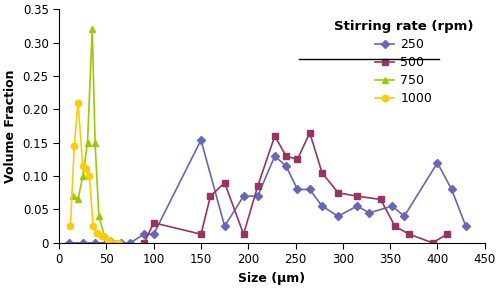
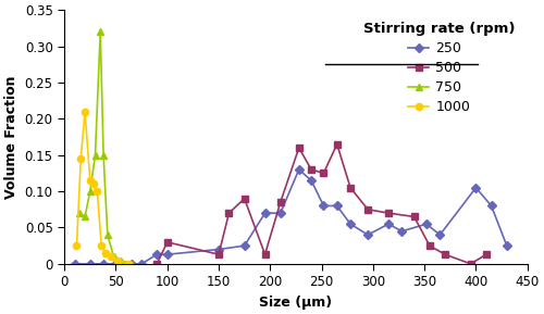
250/150: 0.154 -> 0.020
250/400: 0.120 -> 0.105
